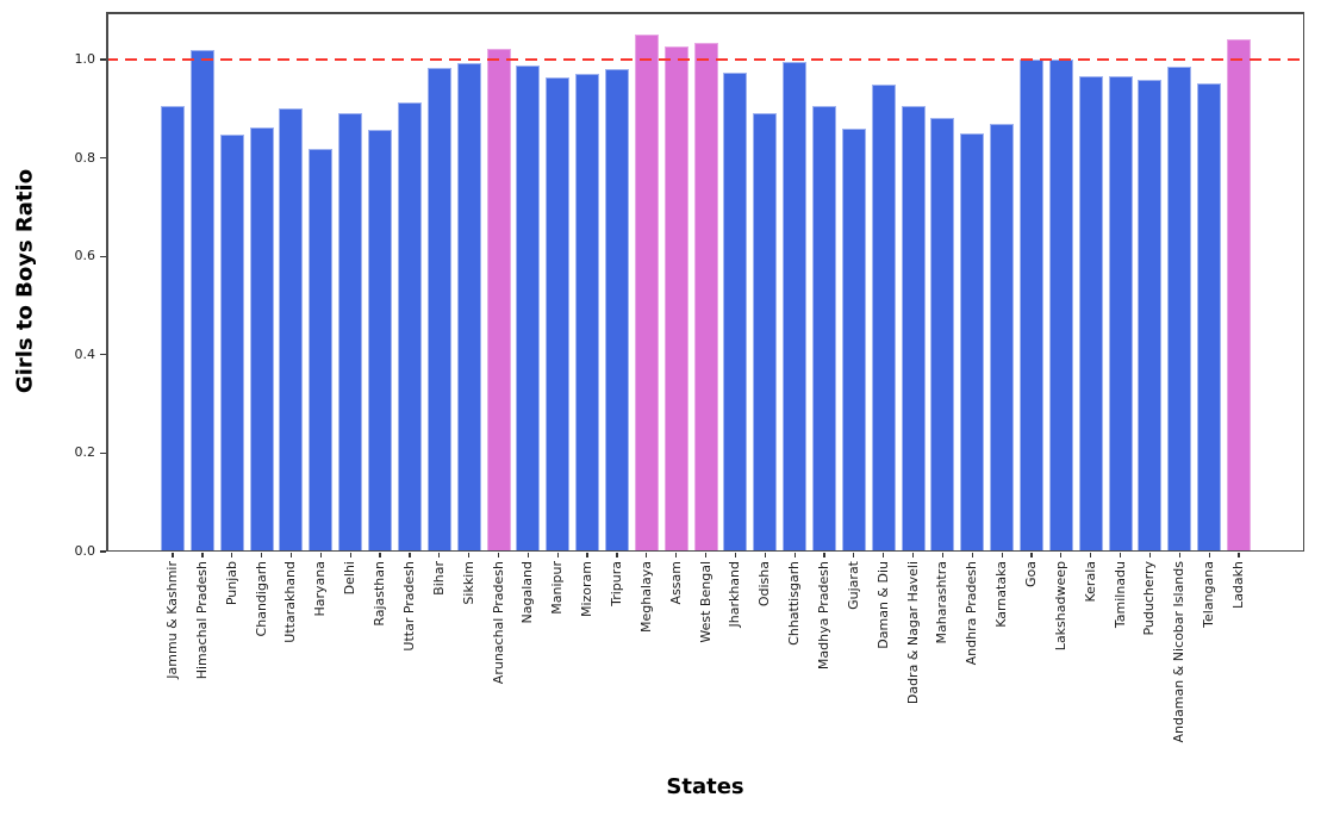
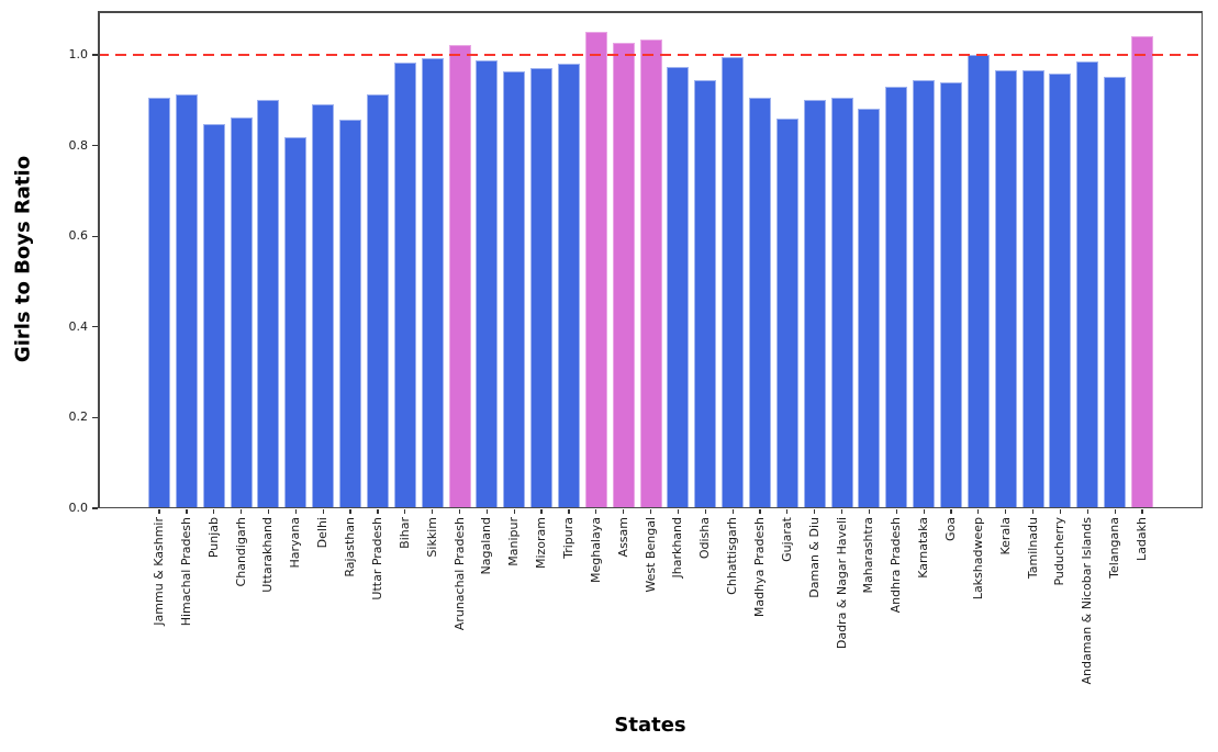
Himachal Pradesh: 1.02 -> 0.91
Odisha: 0.89 -> 0.94
Daman & Diu: 0.95 -> 0.90
Andhra Pradesh: 0.85 -> 0.93
Karnataka: 0.87 -> 0.94
Goa: 1.00 -> 0.94
